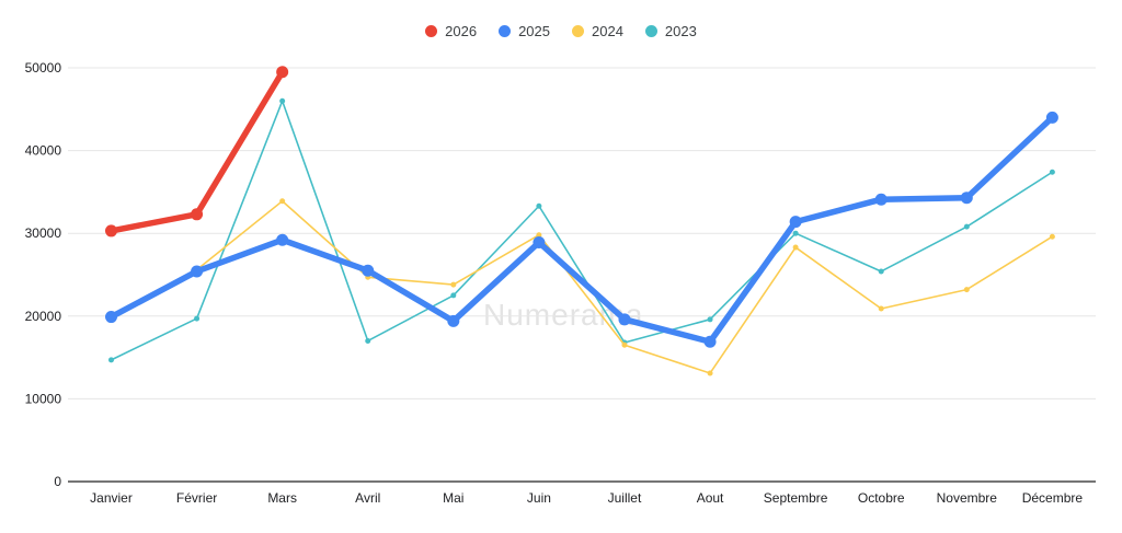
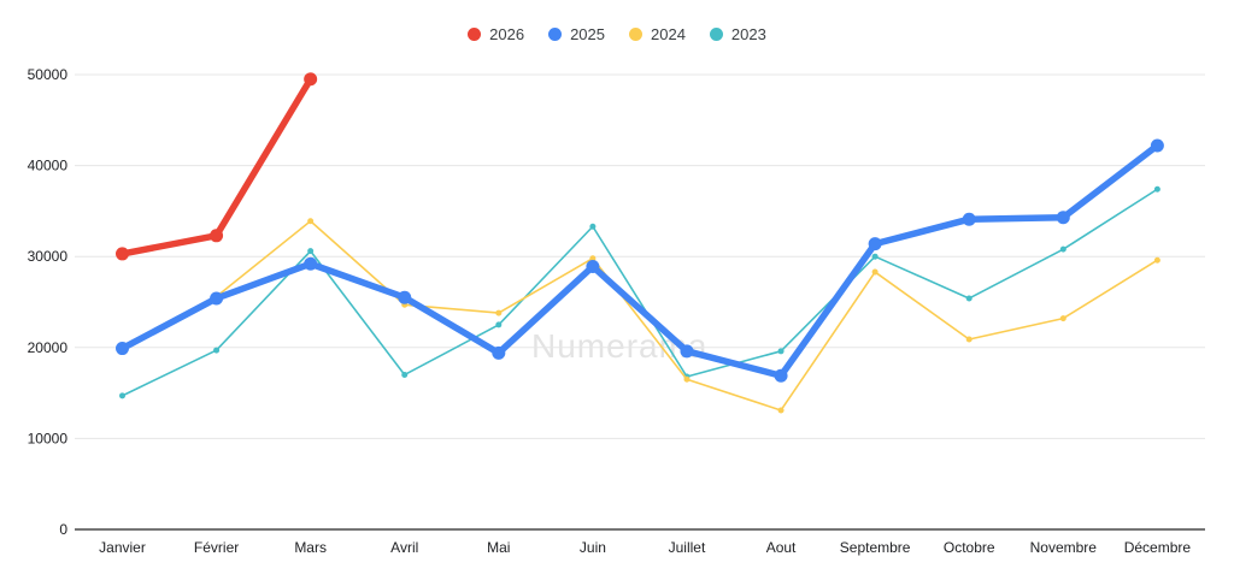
2023/Mars: 46000 -> 31000
2025/Décembre: 44000 -> 42000
